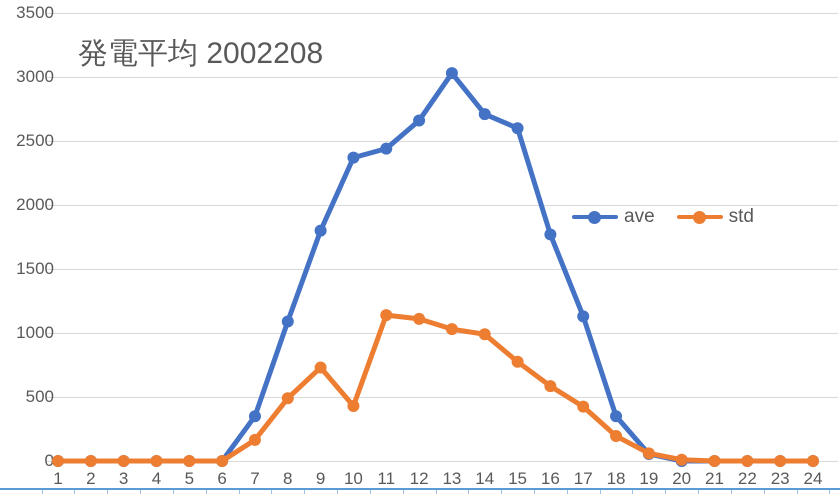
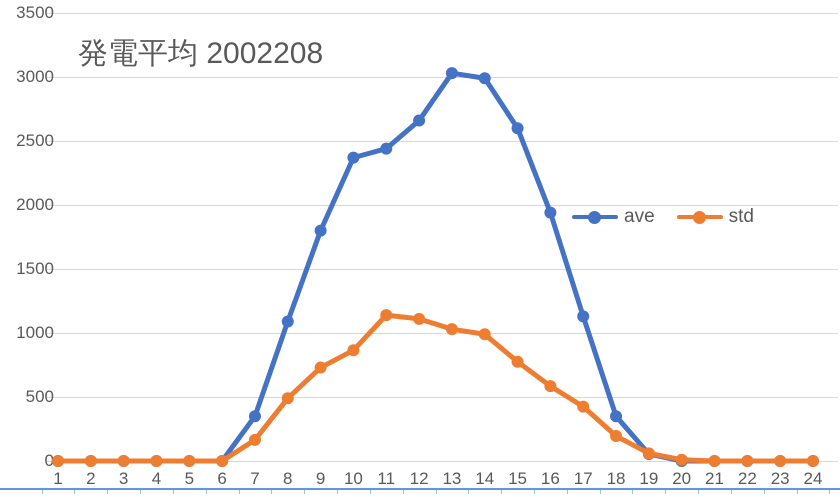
std/10: 430 -> 860
ave/14: 2710 -> 2990
ave/16: 1770 -> 1940
